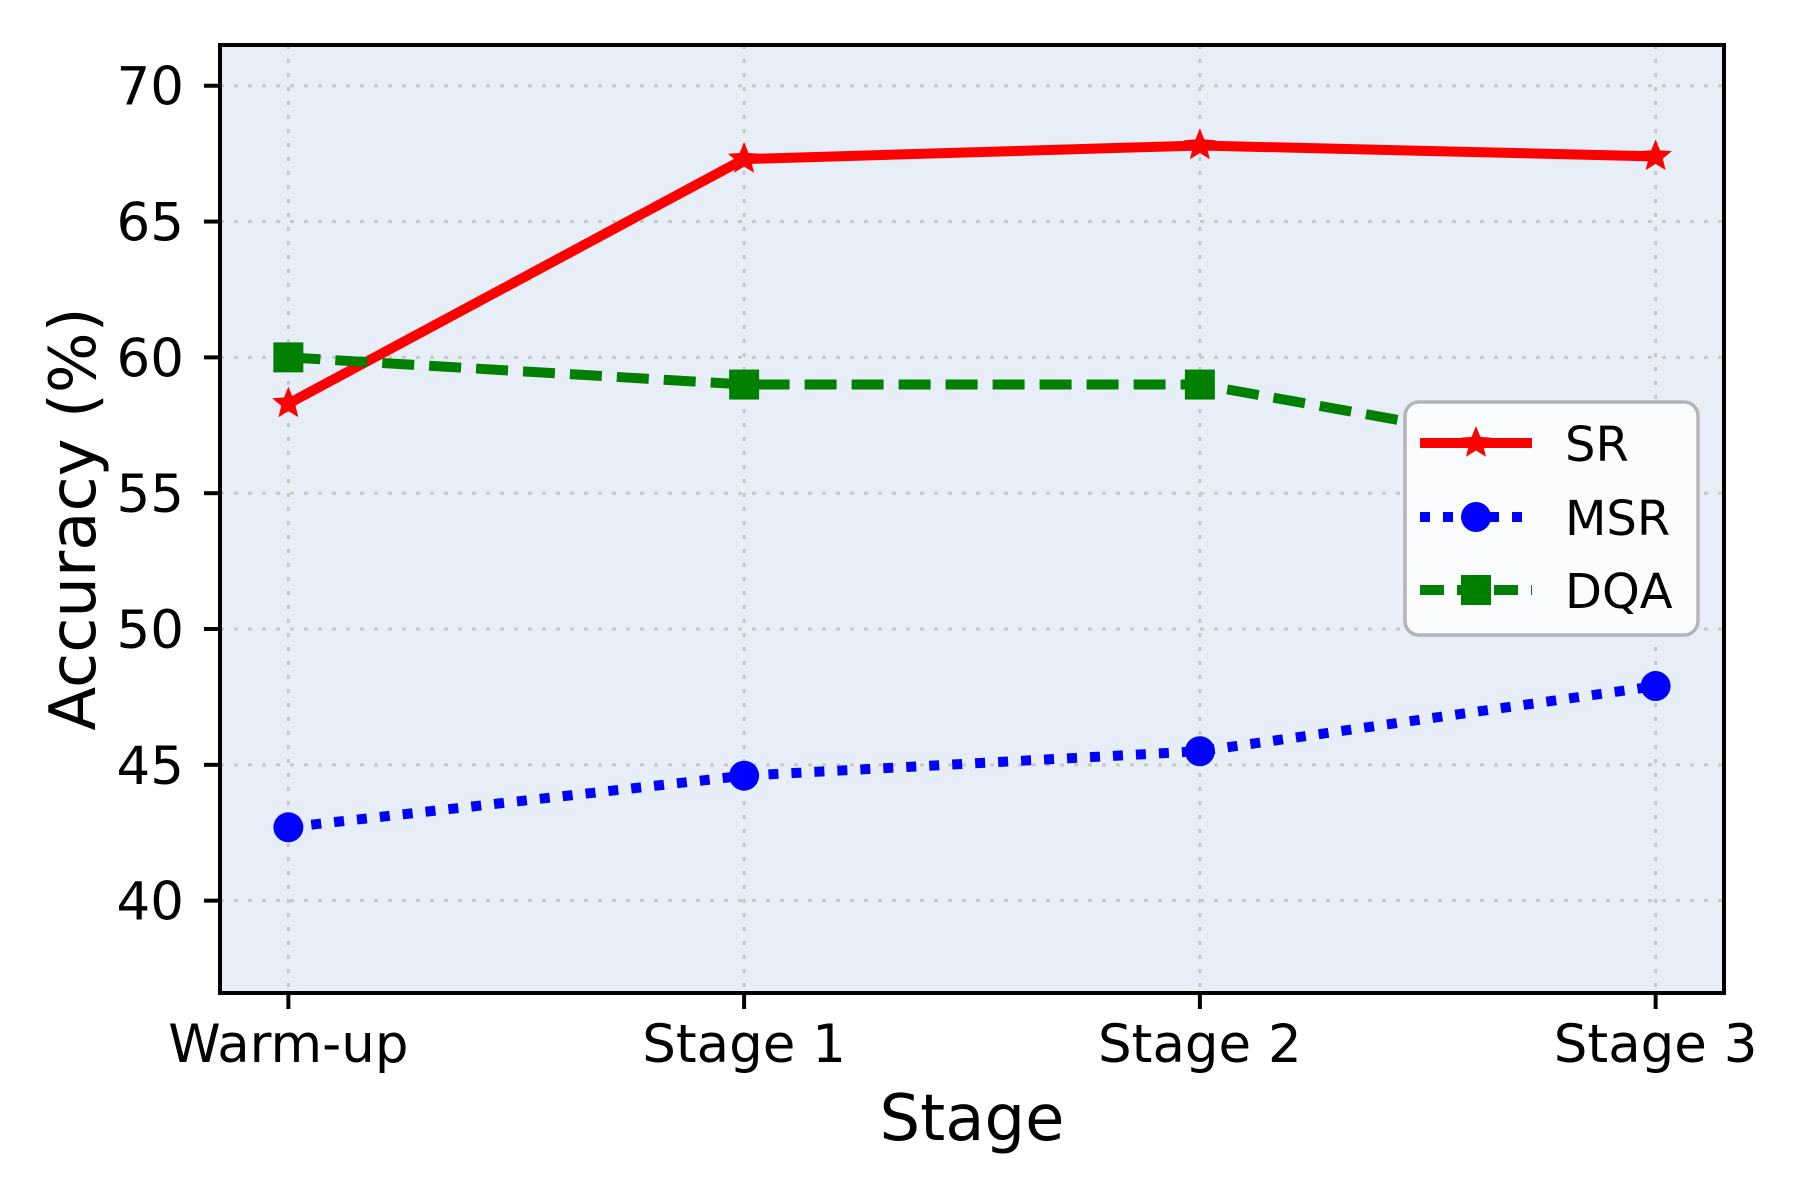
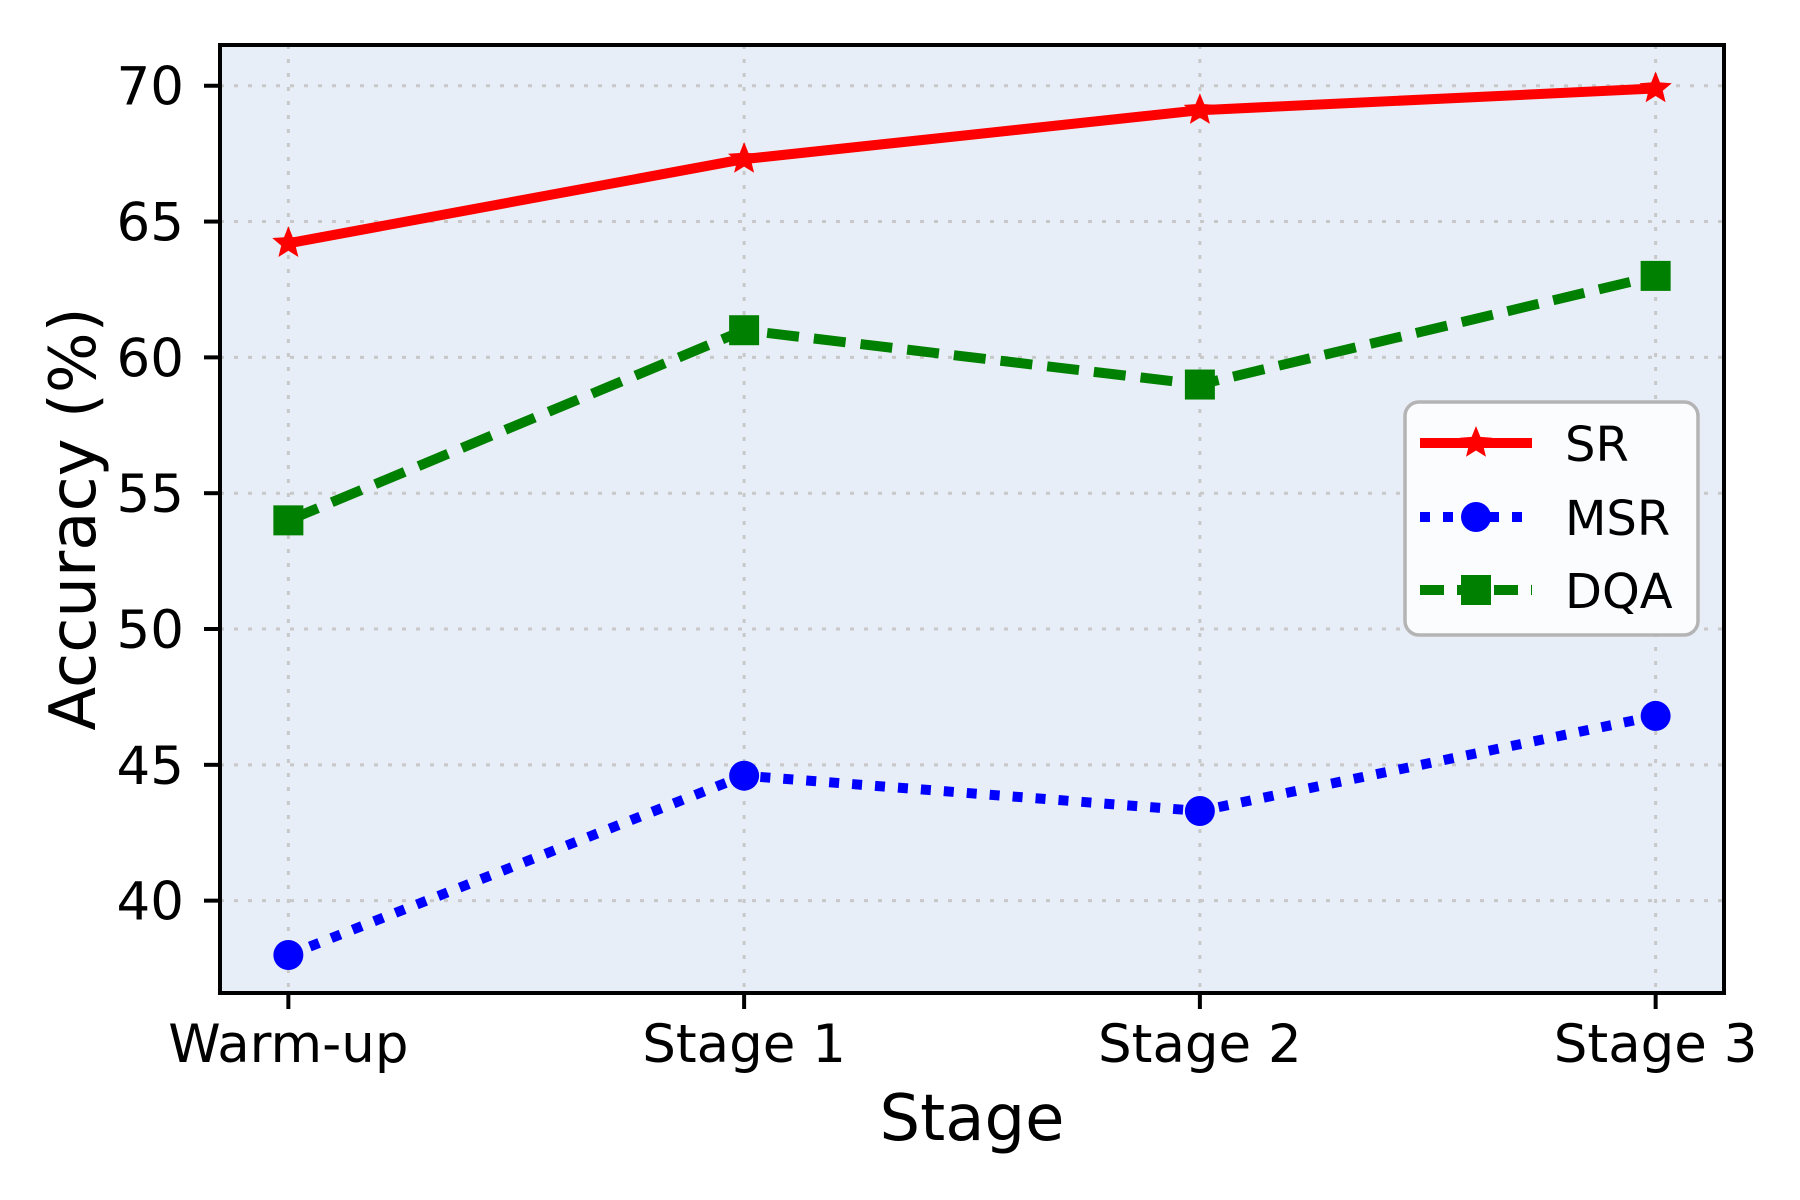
SR/Warm-up: 58.3 -> 64.2
MSR/Warm-up: 42.7 -> 38.0
DQA/Warm-up: 60 -> 54
DQA/Stage 1: 59 -> 61
SR/Stage 2: 67.8 -> 69.1
MSR/Stage 2: 45.5 -> 43.3
SR/Stage 3: 67.4 -> 69.9
MSR/Stage 3: 47.9 -> 46.8
DQA/Stage 3: 56 -> 63
